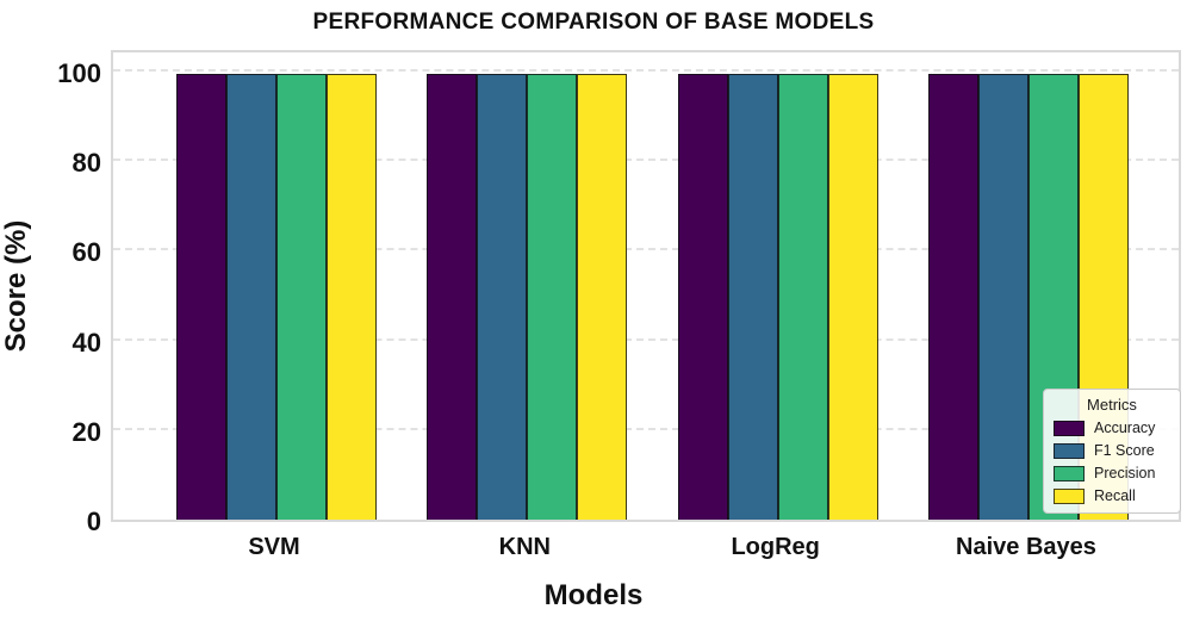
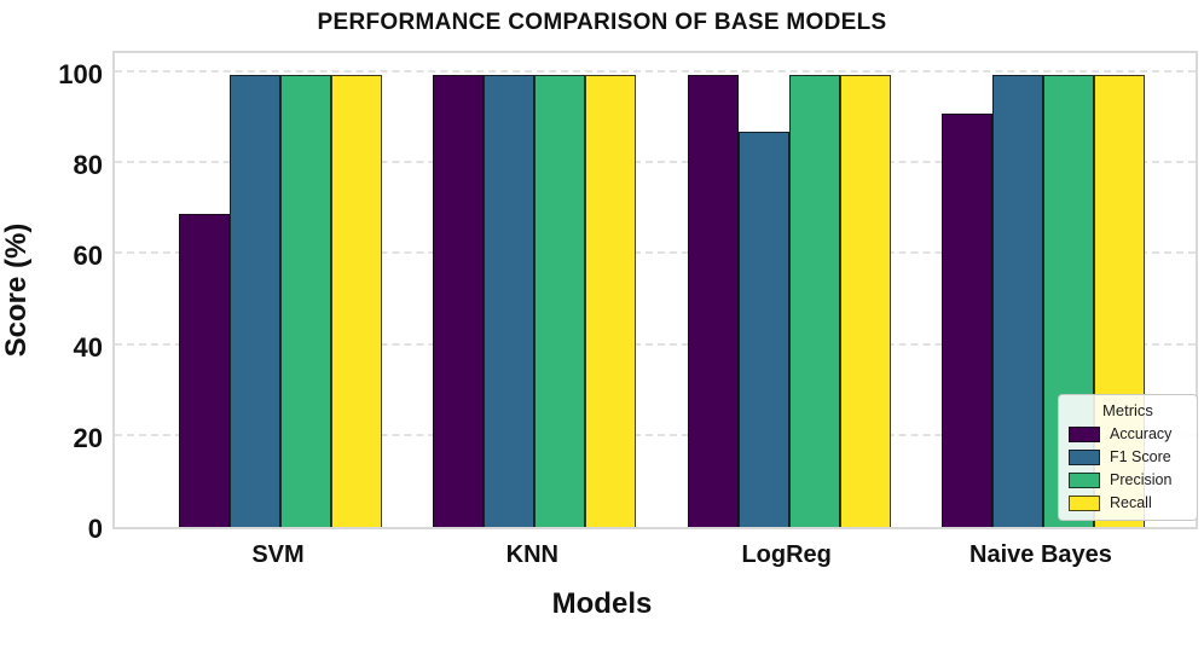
Accuracy/SVM: 100 -> 69
F1 Score/LogReg: 100 -> 87
Accuracy/Naive Bayes: 100 -> 91
